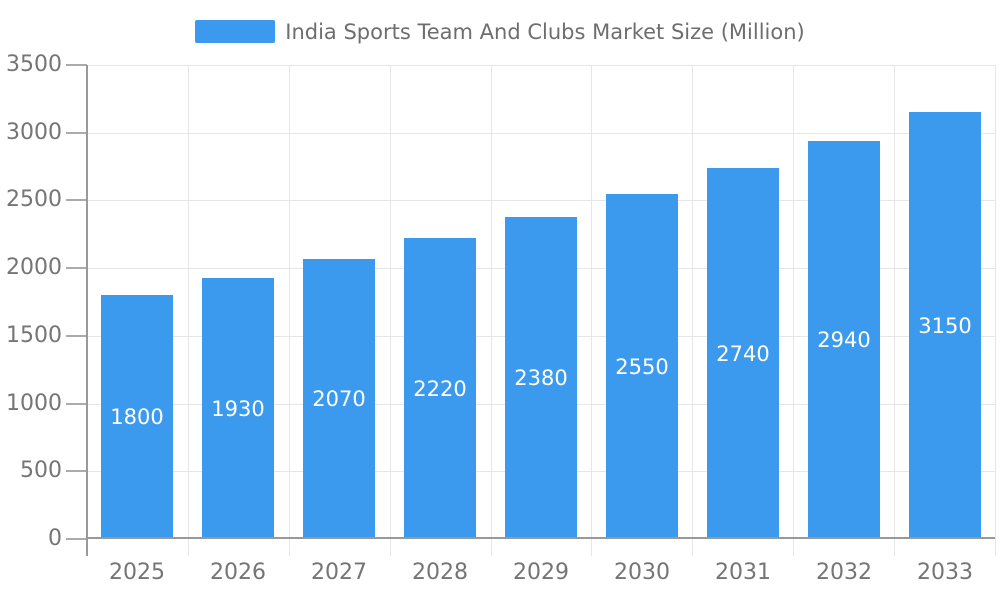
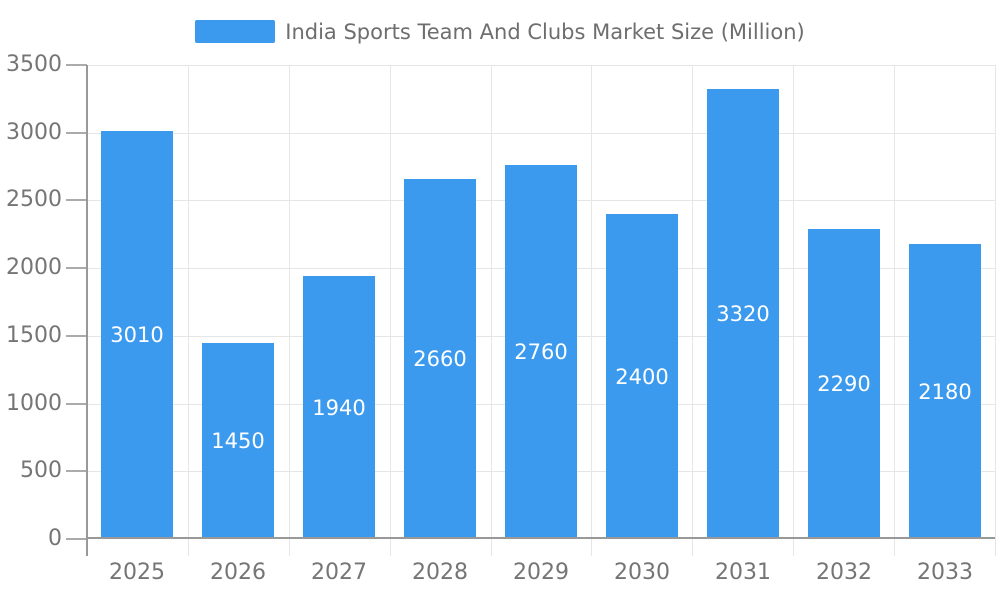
2025: 1800 -> 3010
2026: 1930 -> 1450
2027: 2070 -> 1940
2028: 2220 -> 2660
2029: 2380 -> 2760
2030: 2550 -> 2400
2031: 2740 -> 3320
2032: 2940 -> 2290
2033: 3150 -> 2180
